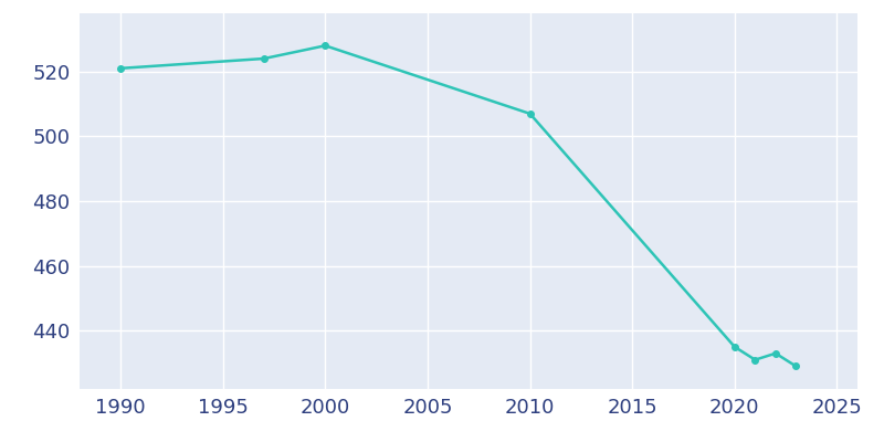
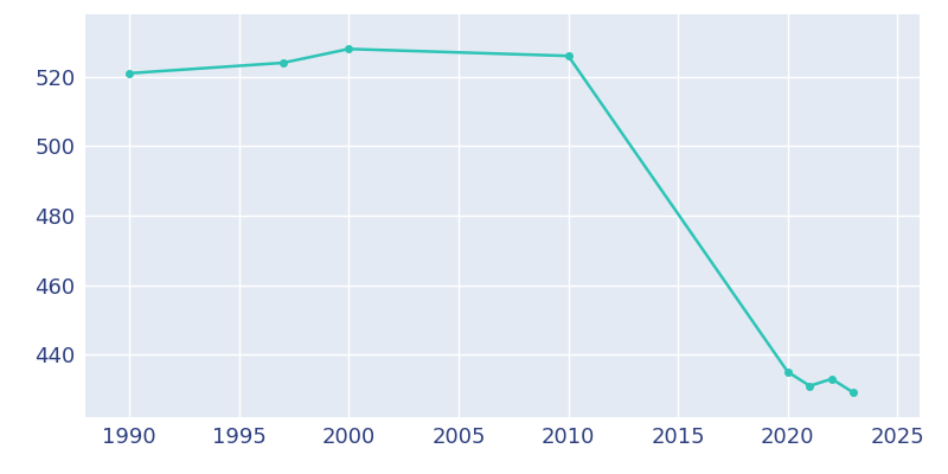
2010: 507 -> 526
